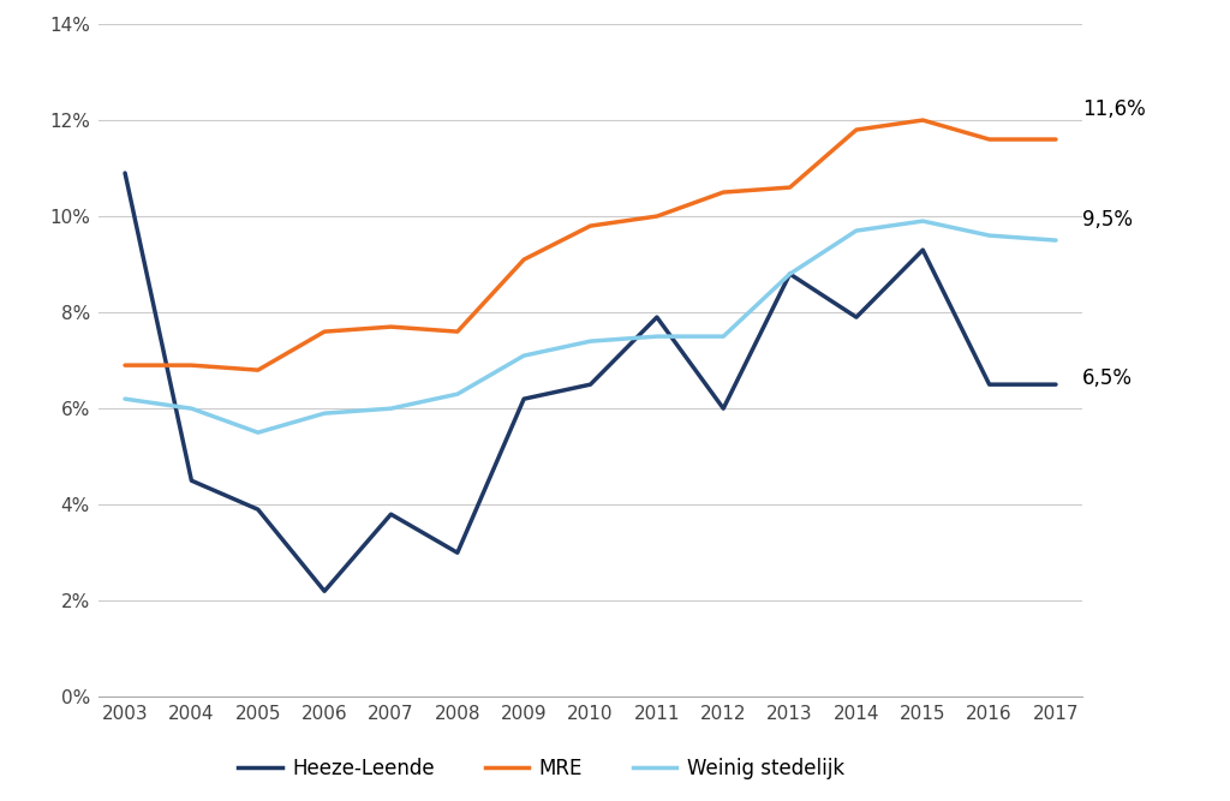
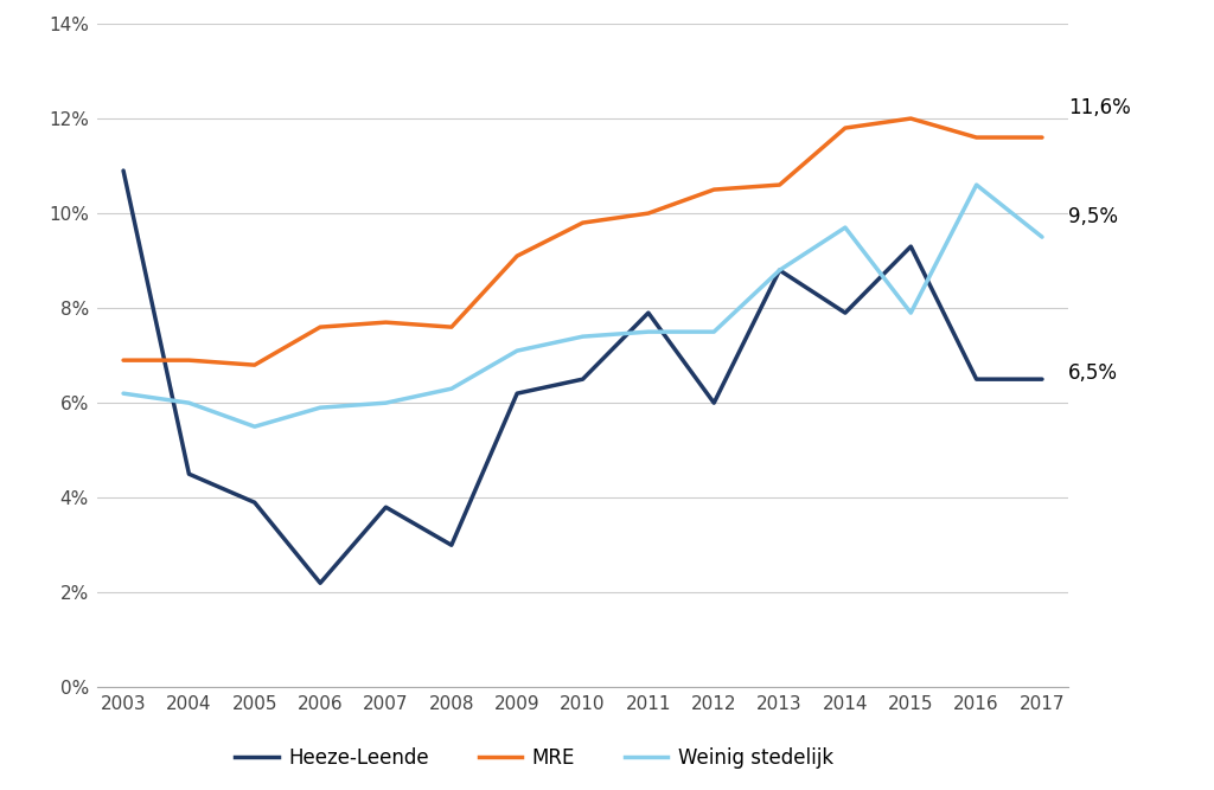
Weinig stedelijk/2015: 9.9% -> 7.9%
Weinig stedelijk/2016: 9.6% -> 10.6%
